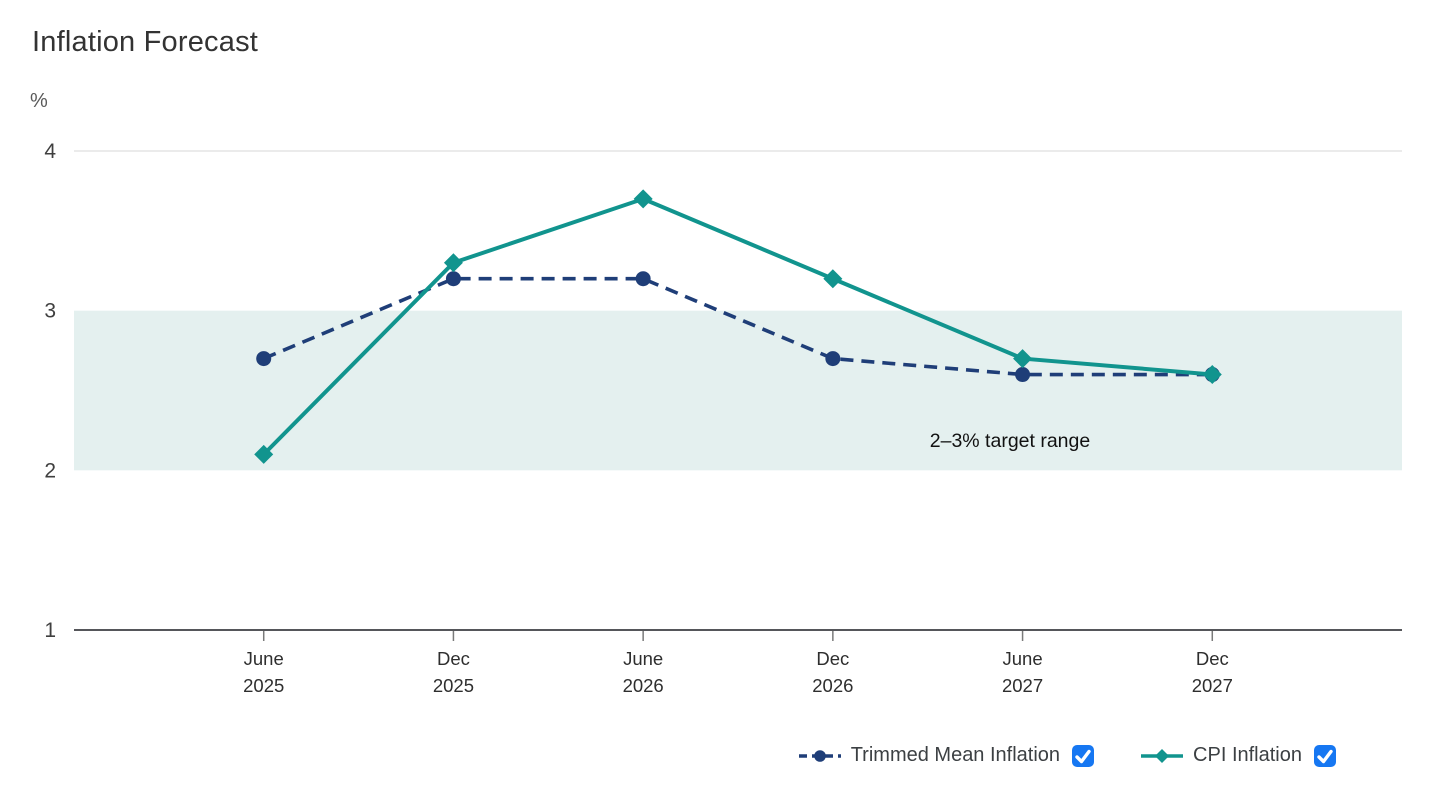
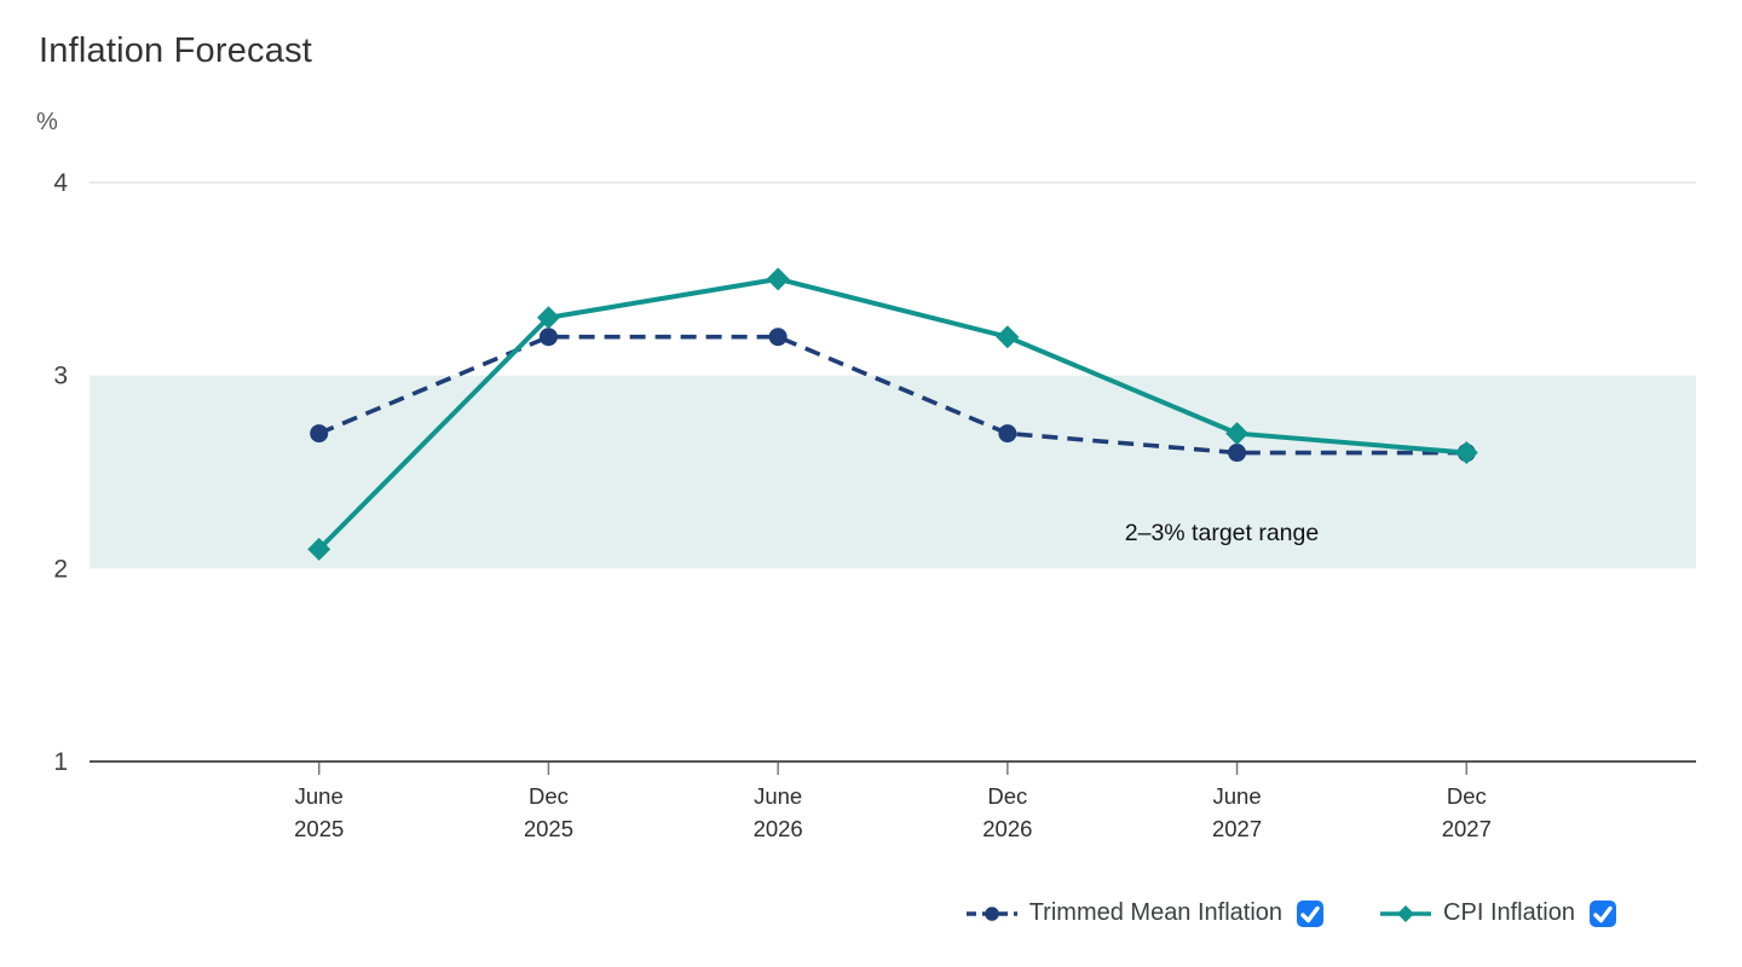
CPI Inflation/June 2026: 3.7 -> 3.5
